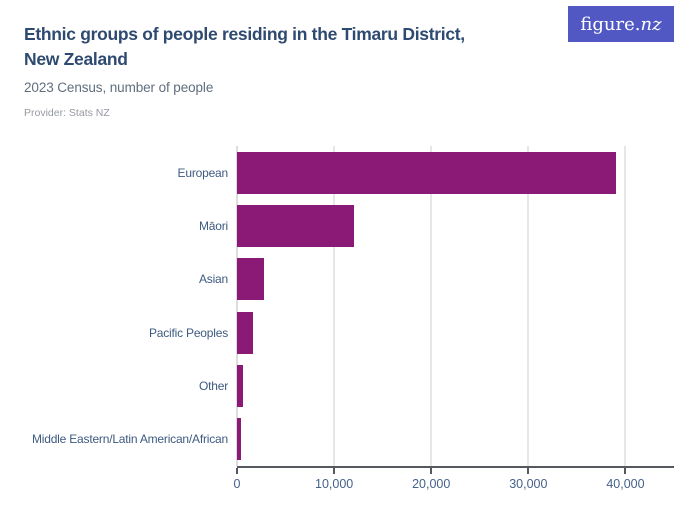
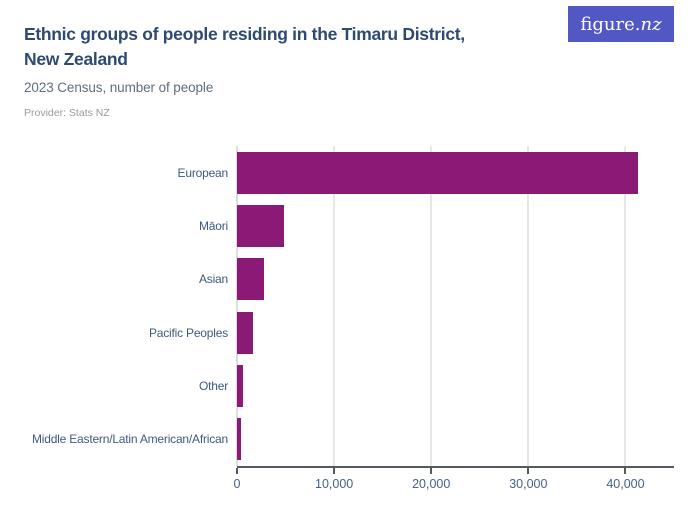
European: 39000 -> 41000
Māori: 12000 -> 5000
